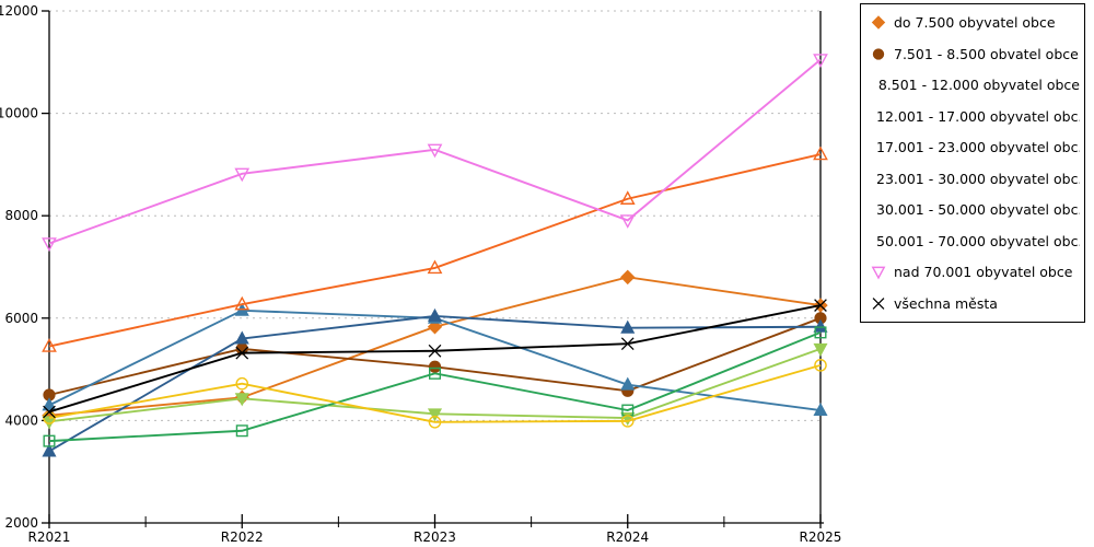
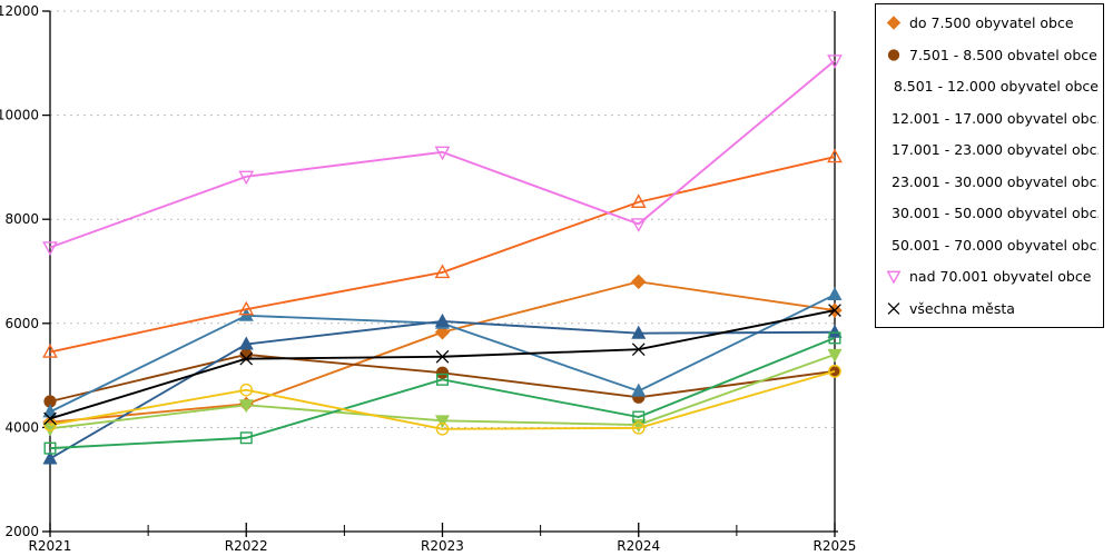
7.501 - 8.500 obvatel obce/R2025: 6000 -> 5100
8.501 - 12.000 obyvatel obce/R2025: 4200 -> 6600
